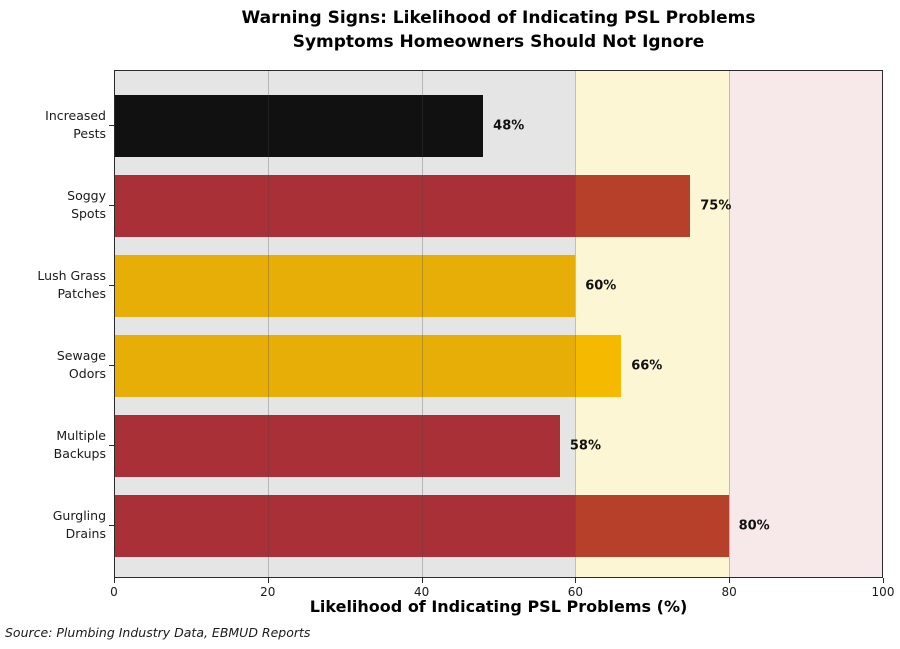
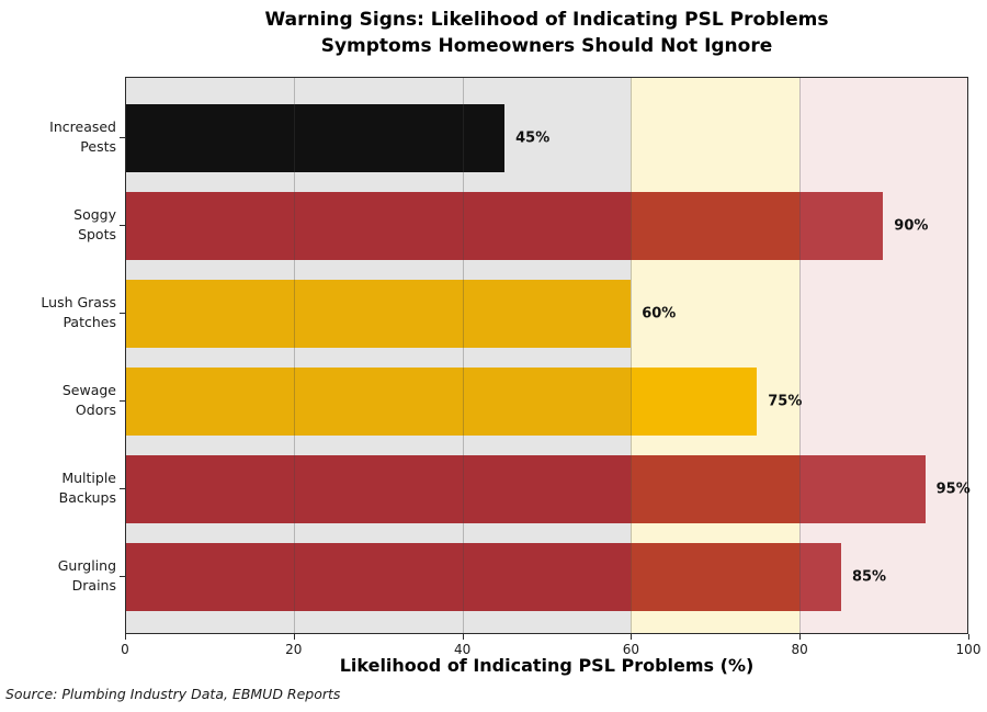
Increased Pests: 48% -> 45%
Soggy Spots: 75% -> 90%
Sewage Odors: 66% -> 75%
Multiple Backups: 58% -> 95%
Gurgling Drains: 80% -> 85%
